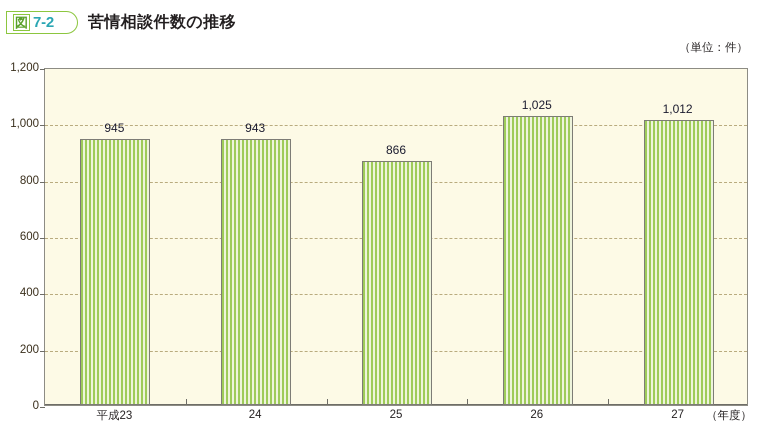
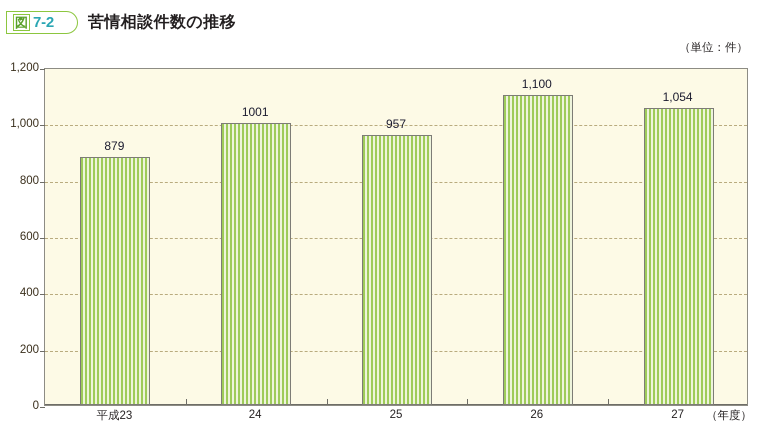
平成23: 945 -> 879
24: 943 -> 1001
25: 866 -> 957
26: 1,025 -> 1,100
27: 1,012 -> 1,054
